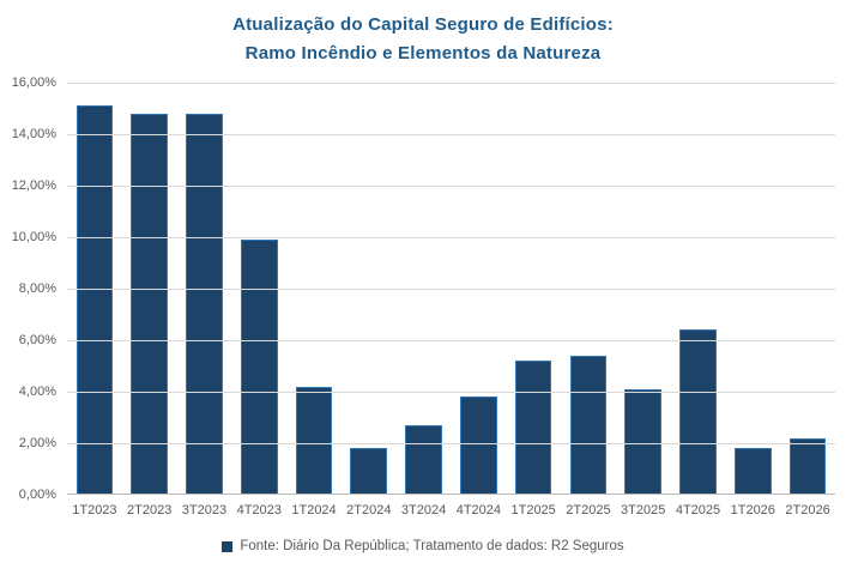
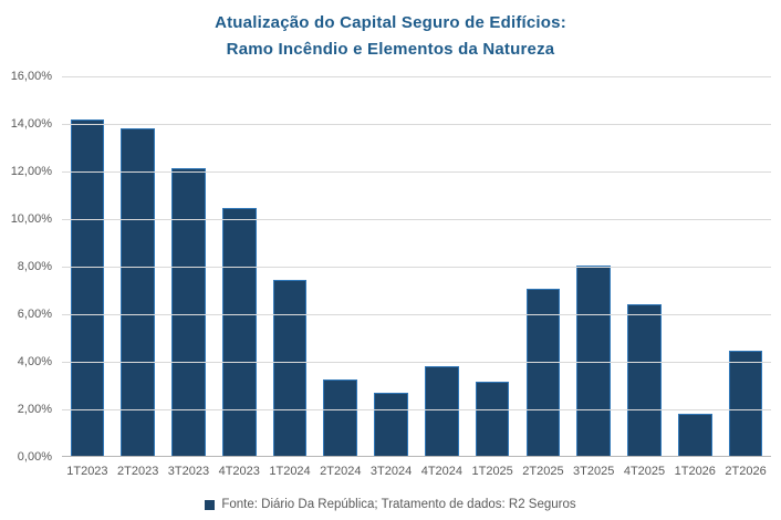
1T2023: 15,1% -> 14,2%
2T2023: 14,8% -> 13,8%
3T2023: 14,8% -> 12,2%
4T2023: 9,9% -> 10,4%
1T2024: 4,2% -> 7,5%
2T2024: 1,8% -> 3,2%
1T2025: 5,2% -> 3,1%
2T2025: 5,4% -> 7,0%
3T2025: 4,1% -> 8,1%
2T2026: 2,2% -> 4,5%
